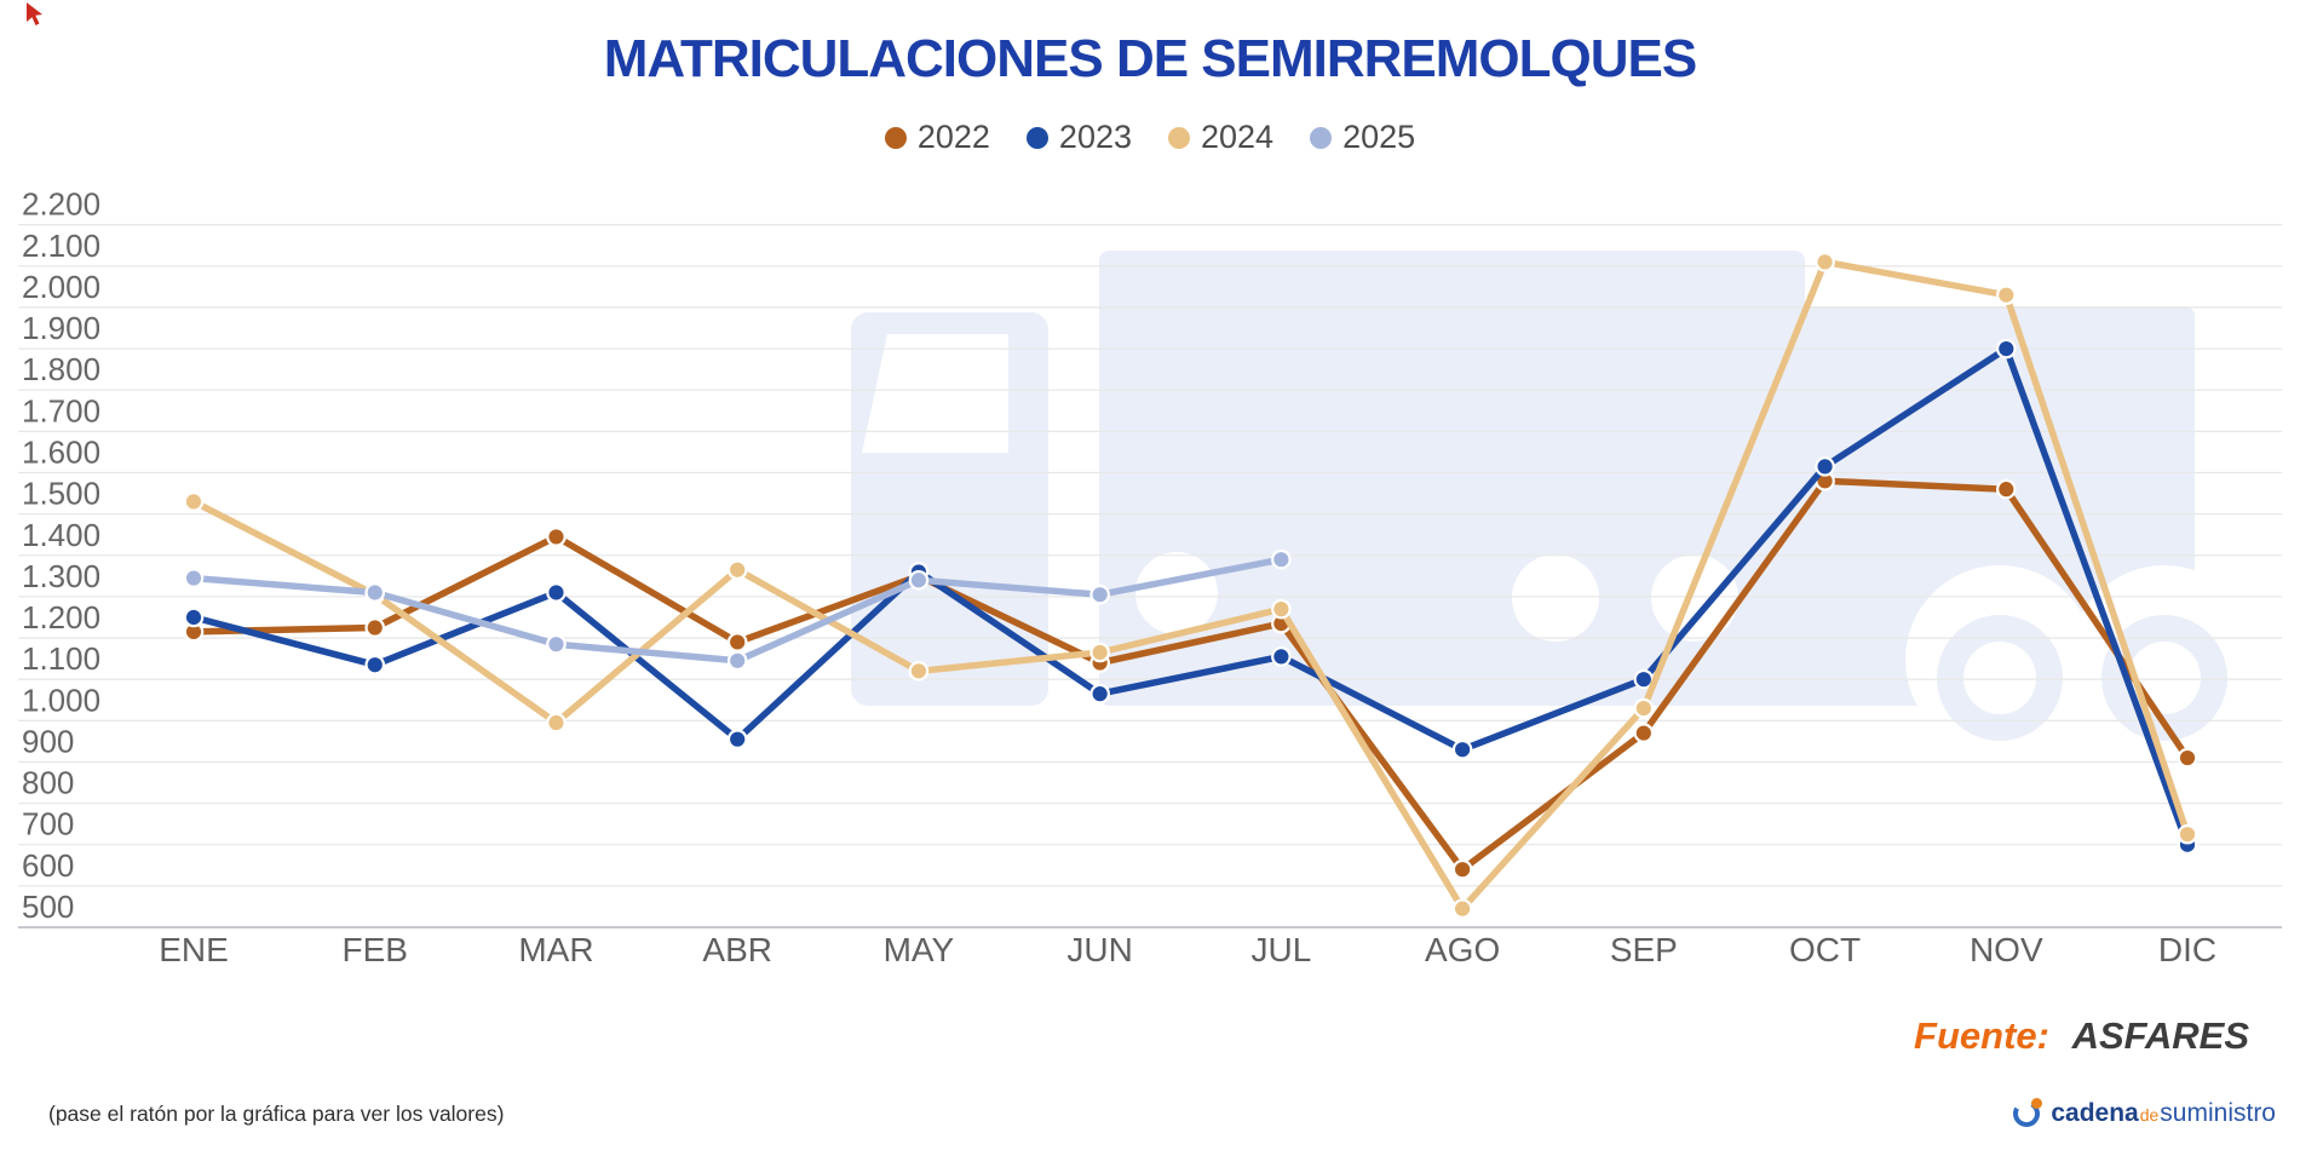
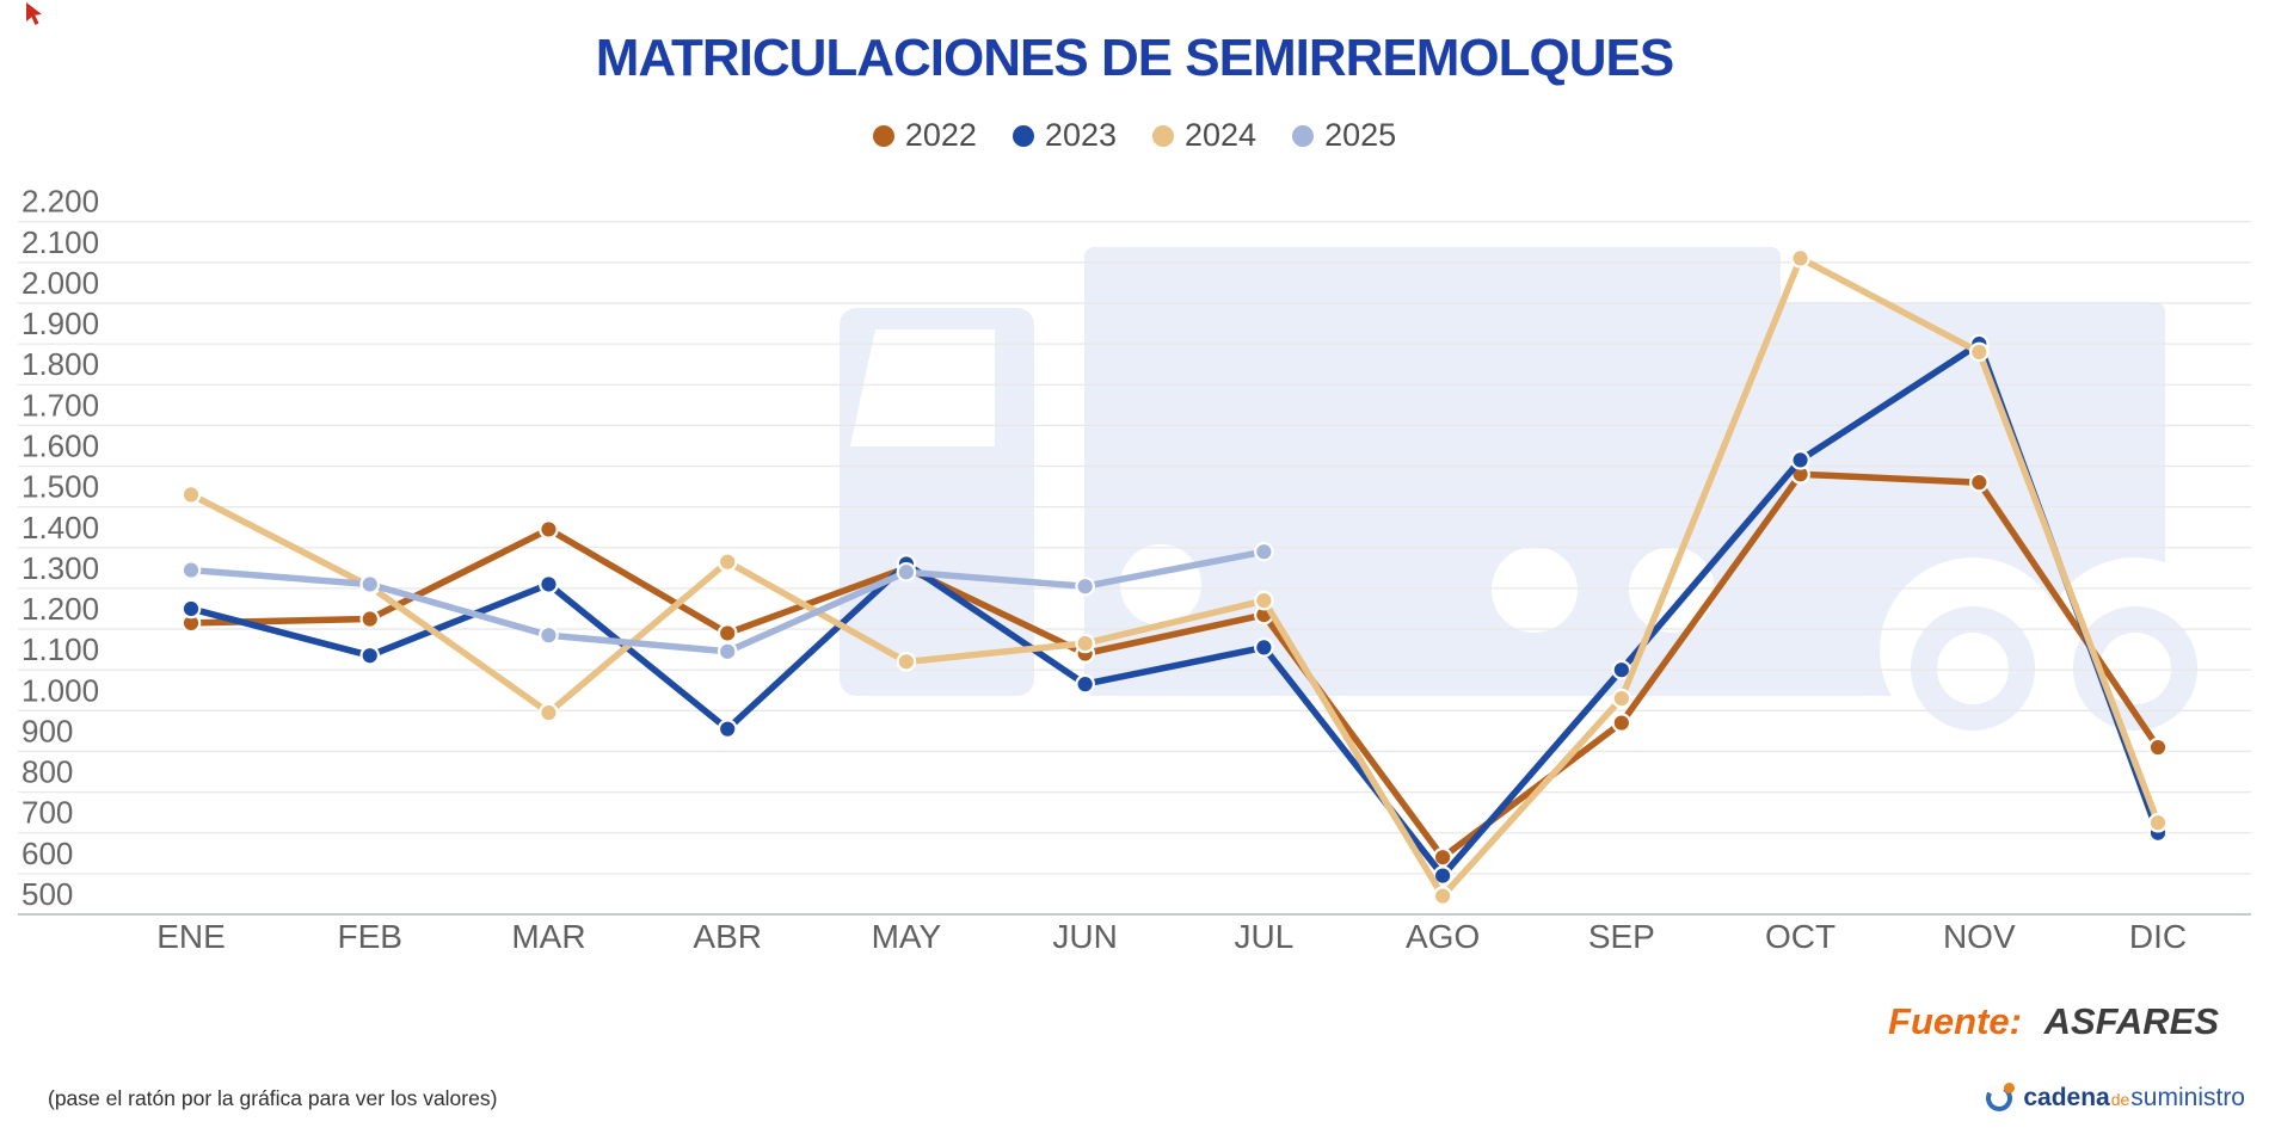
2023/AGO: 930 -> 600
2024/NOV: 2030 -> 1880
